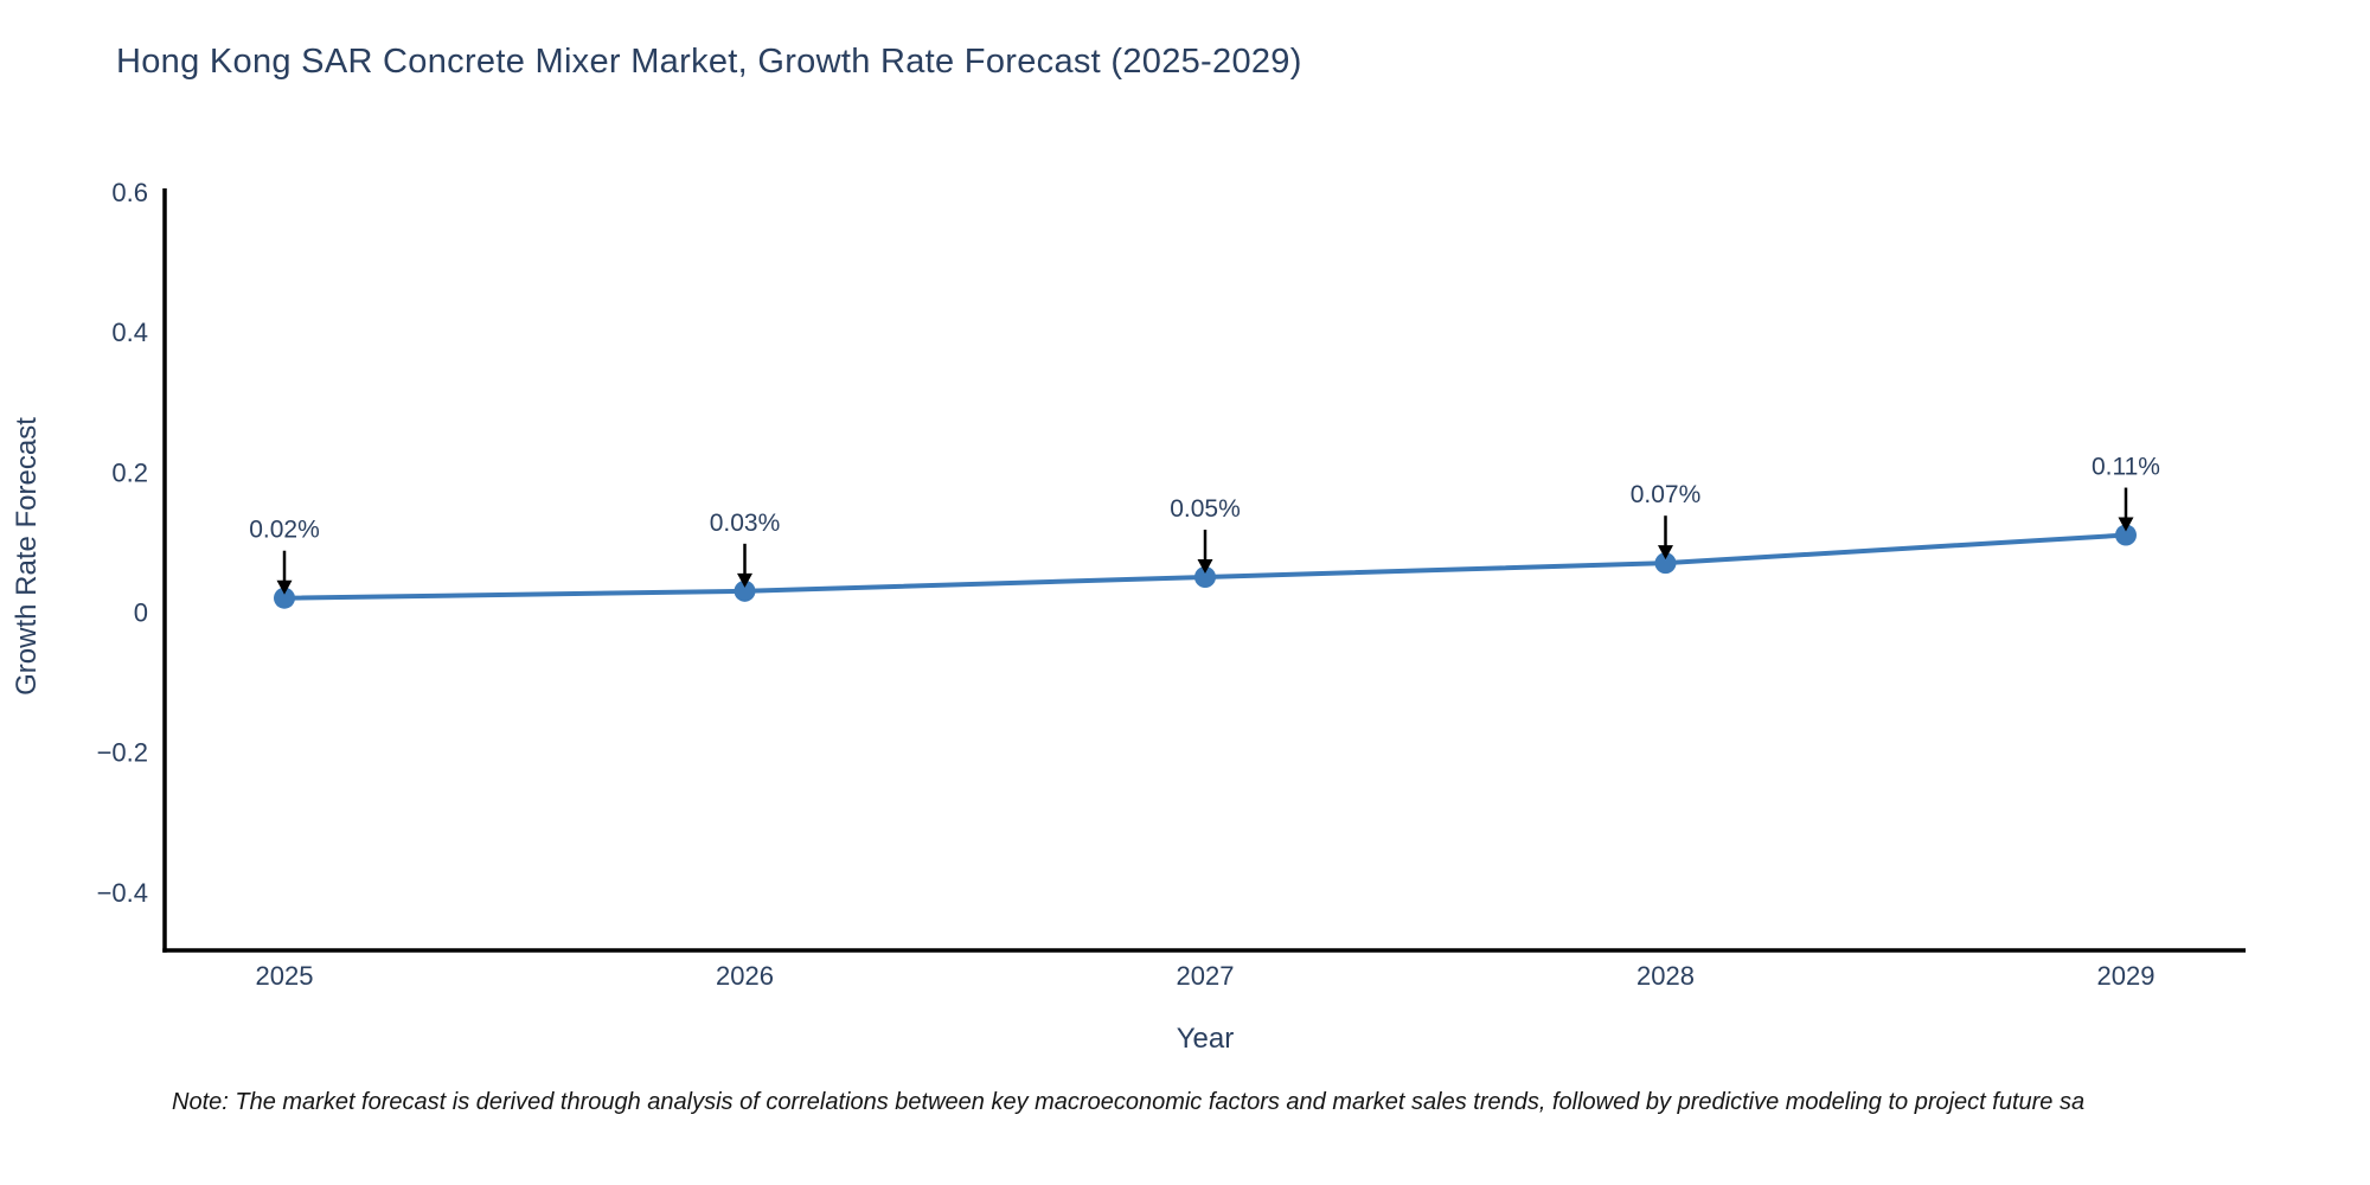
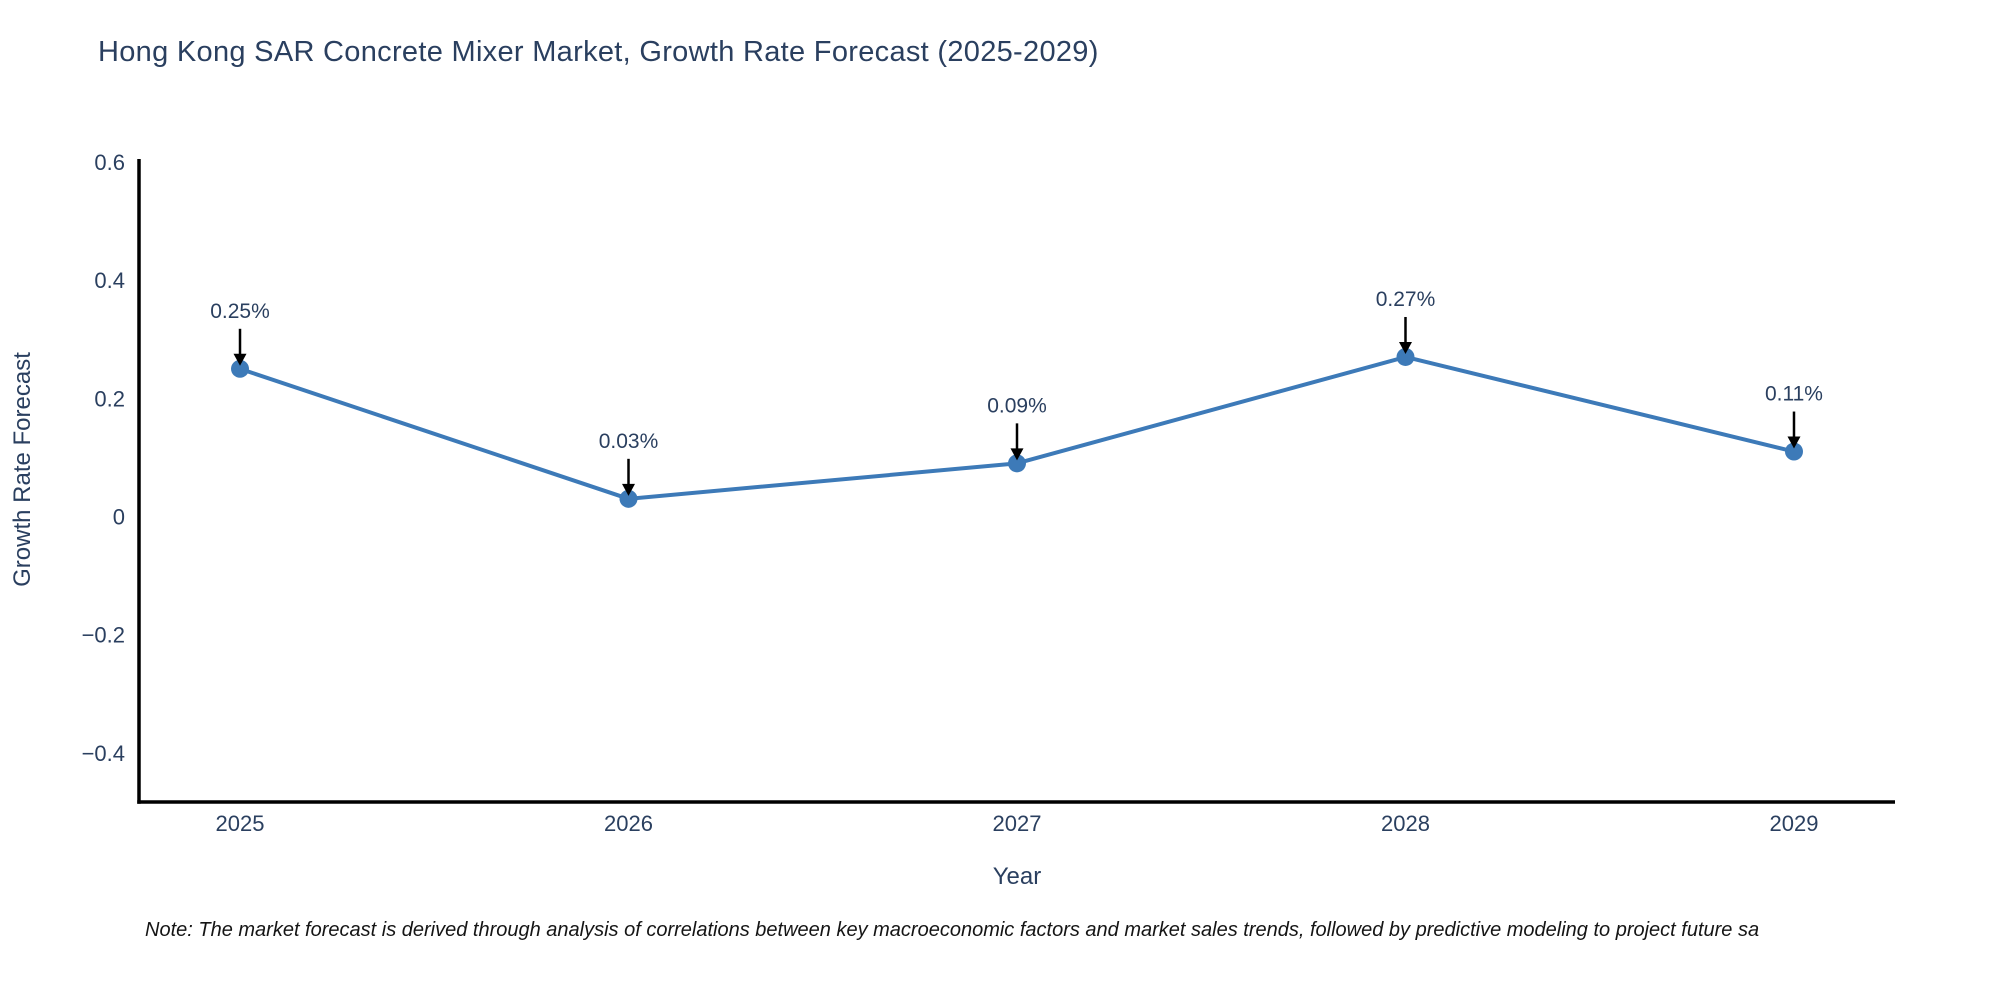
2025: 0.02% -> 0.25%
2027: 0.05% -> 0.09%
2028: 0.07% -> 0.27%
